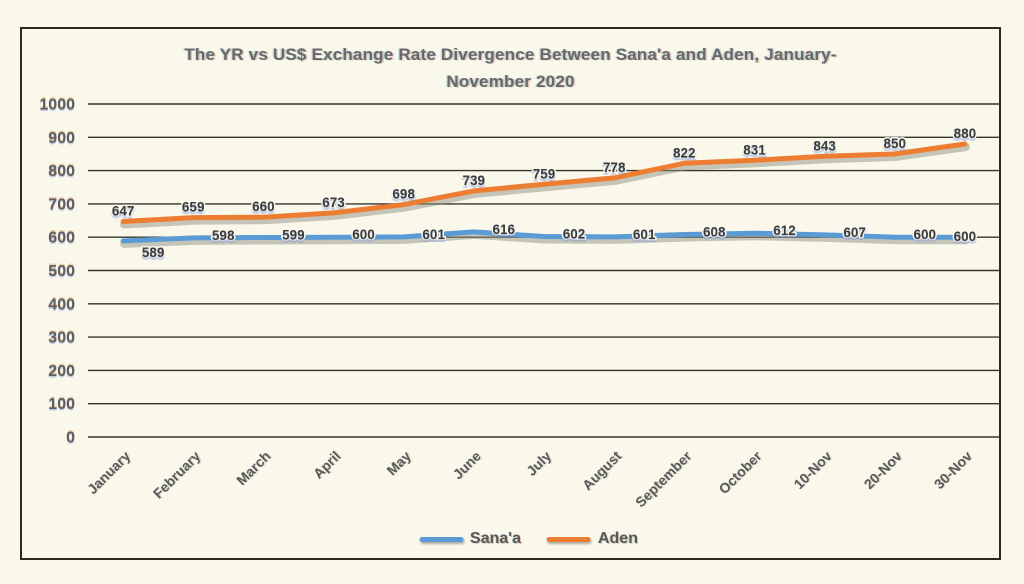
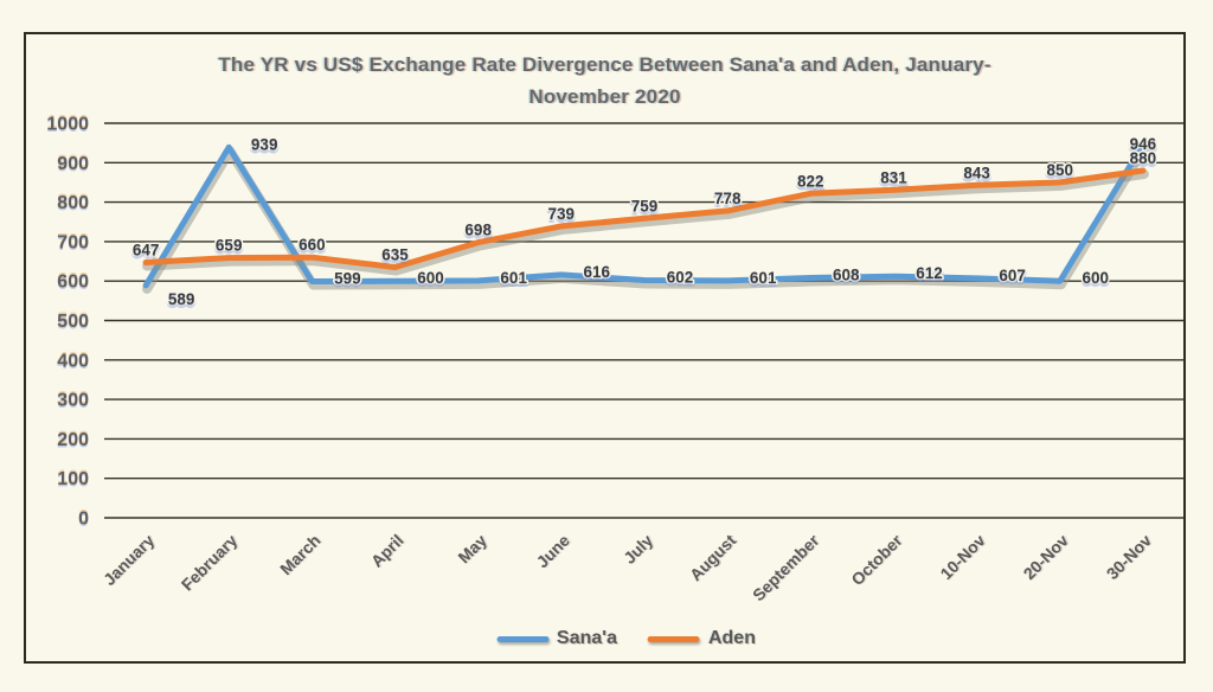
Sana'a/February: 598 -> 939
Aden/April: 673 -> 635
Sana'a/30-Nov: 600 -> 946
